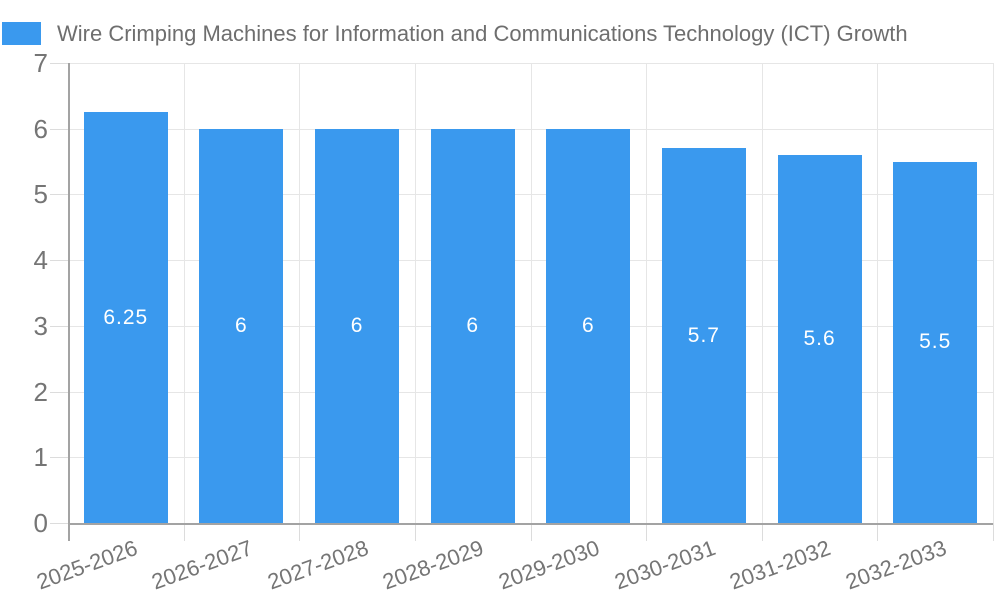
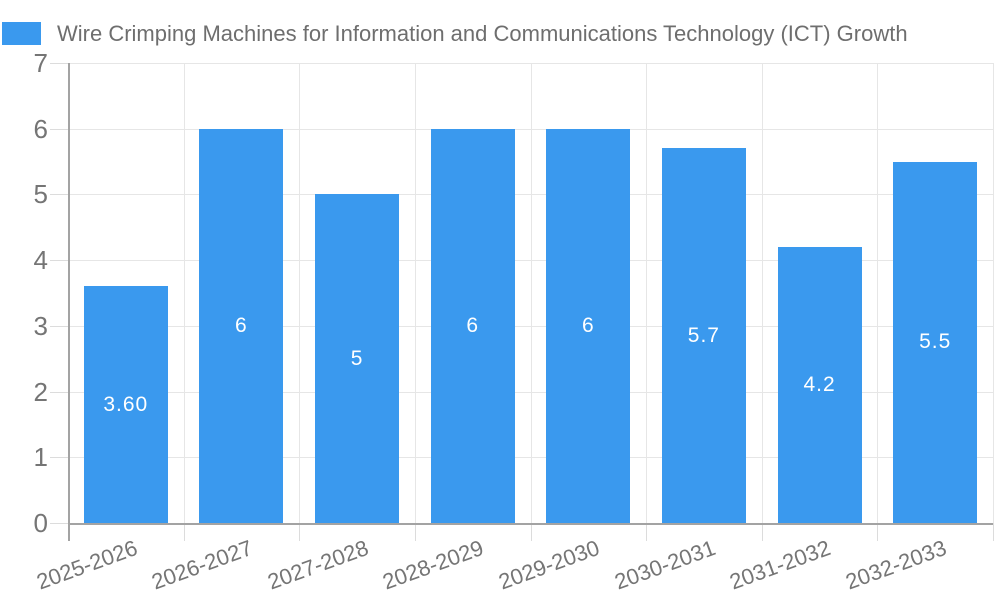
2025-2026: 6.25 -> 3.60
2027-2028: 6 -> 5
2031-2032: 5.6 -> 4.2
